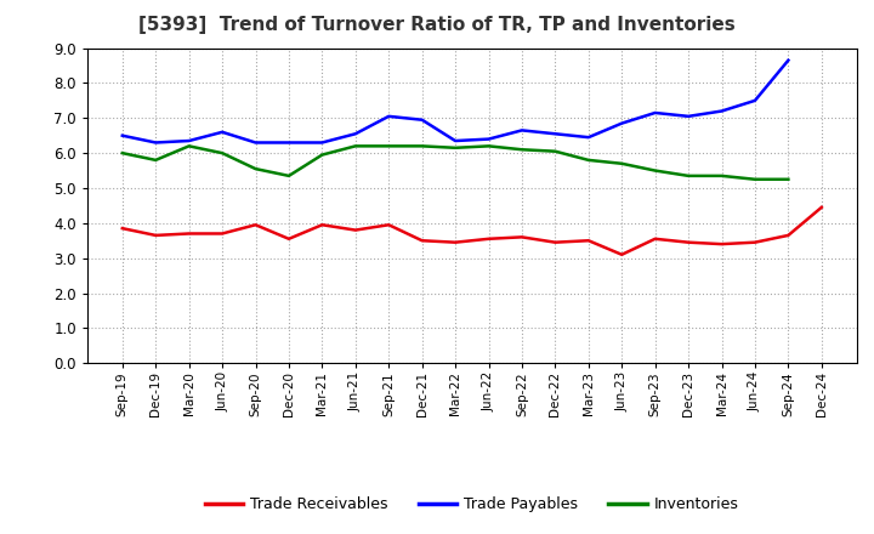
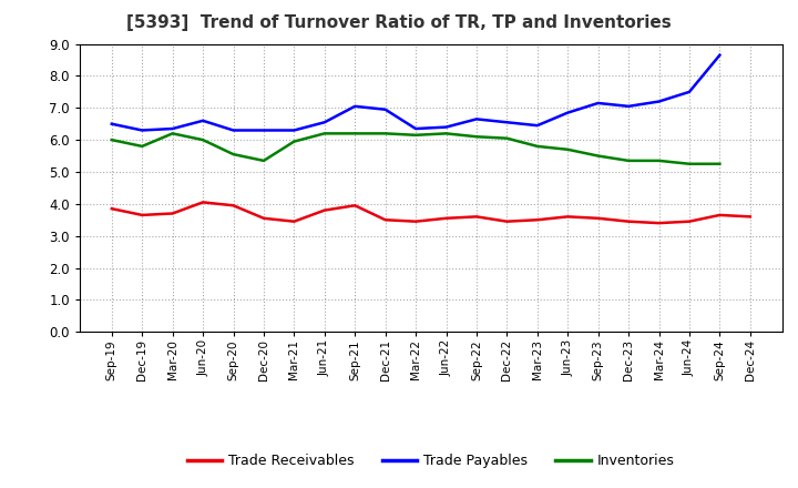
Trade Receivables/Jun-20: 3.70 -> 4.05
Trade Receivables/Mar-21: 3.95 -> 3.45
Trade Receivables/Jun-23: 3.10 -> 3.60
Trade Receivables/Dec-24: 4.45 -> 3.60
